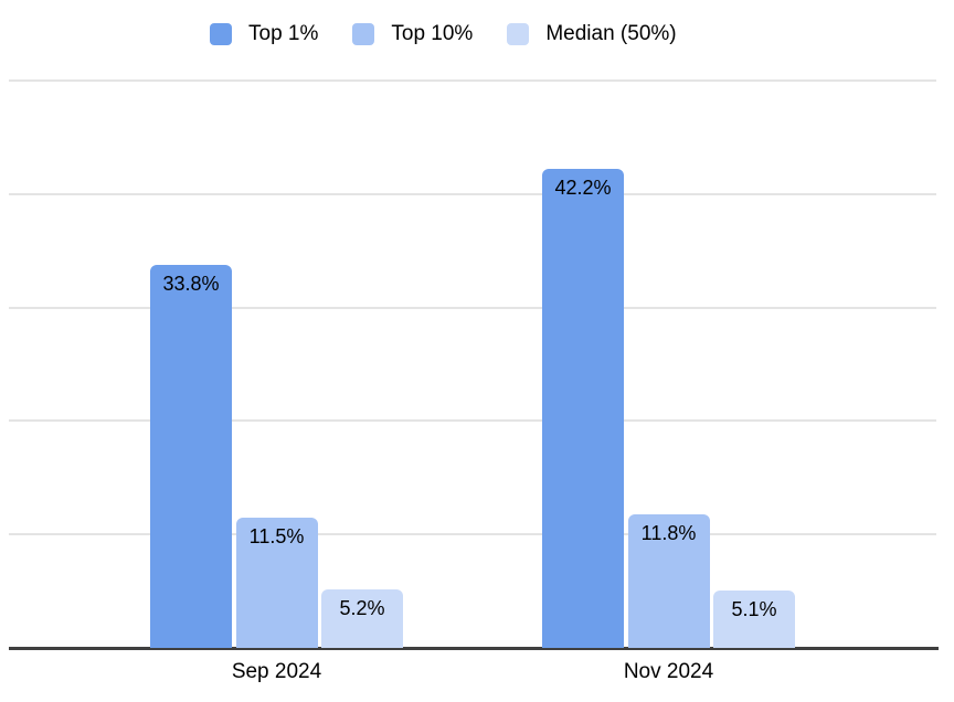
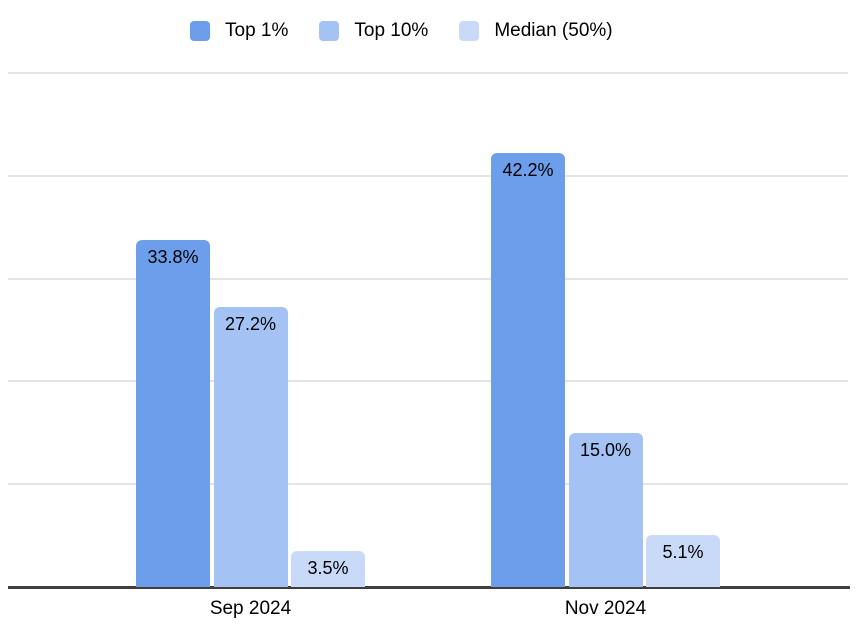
Top 10%/Sep 2024: 11.5% -> 27.2%
Median (50%)/Sep 2024: 5.2% -> 3.5%
Top 10%/Nov 2024: 11.8% -> 15.0%
